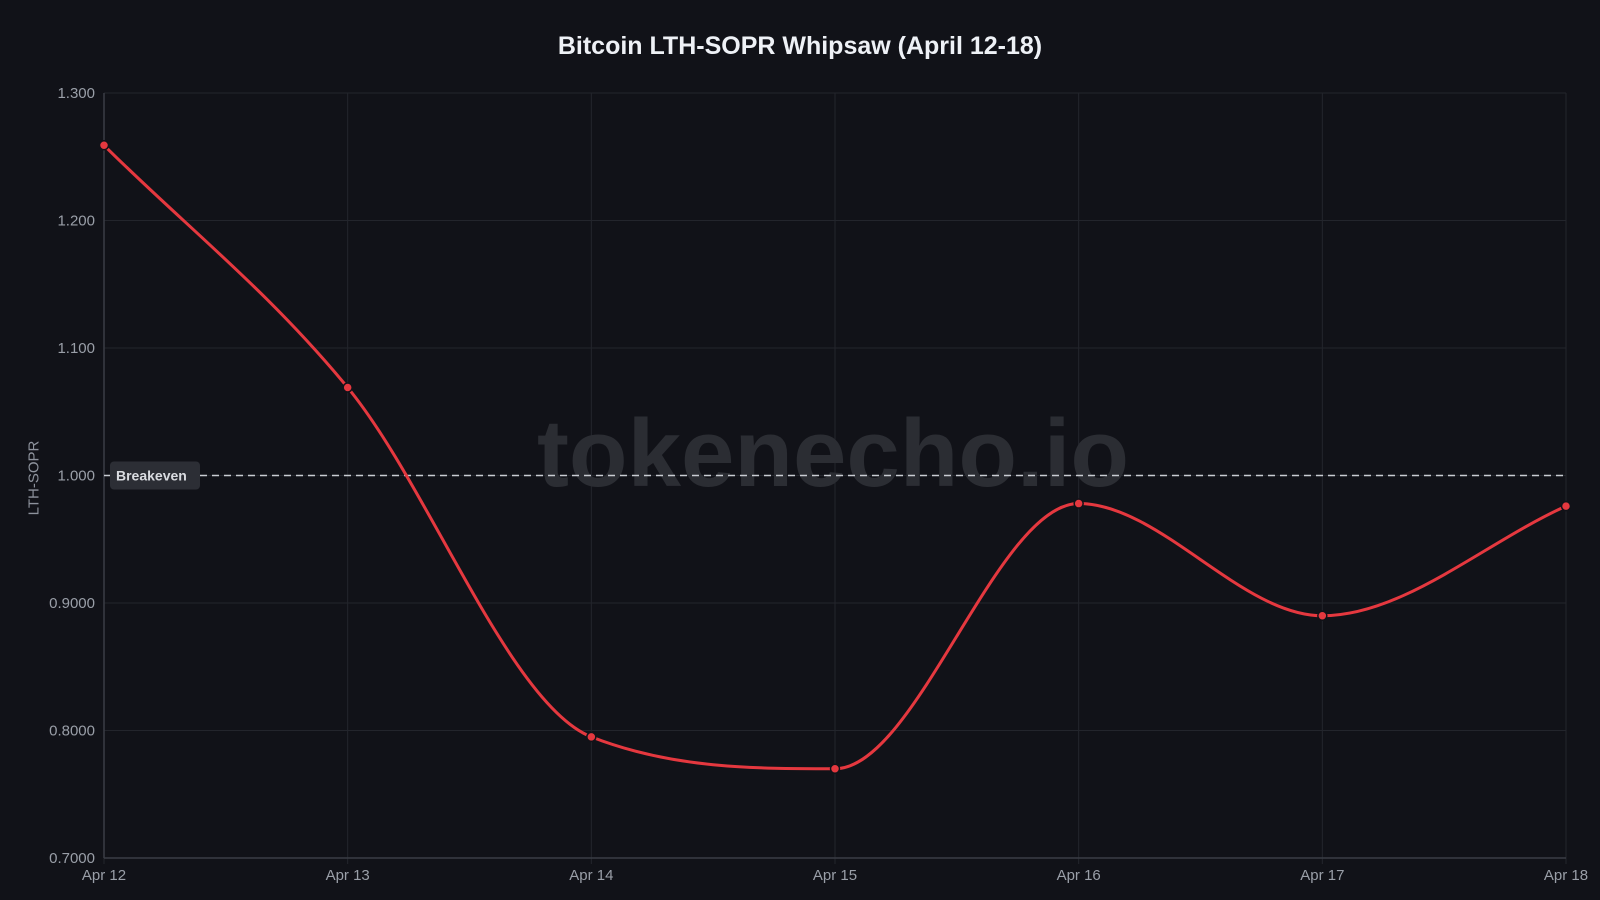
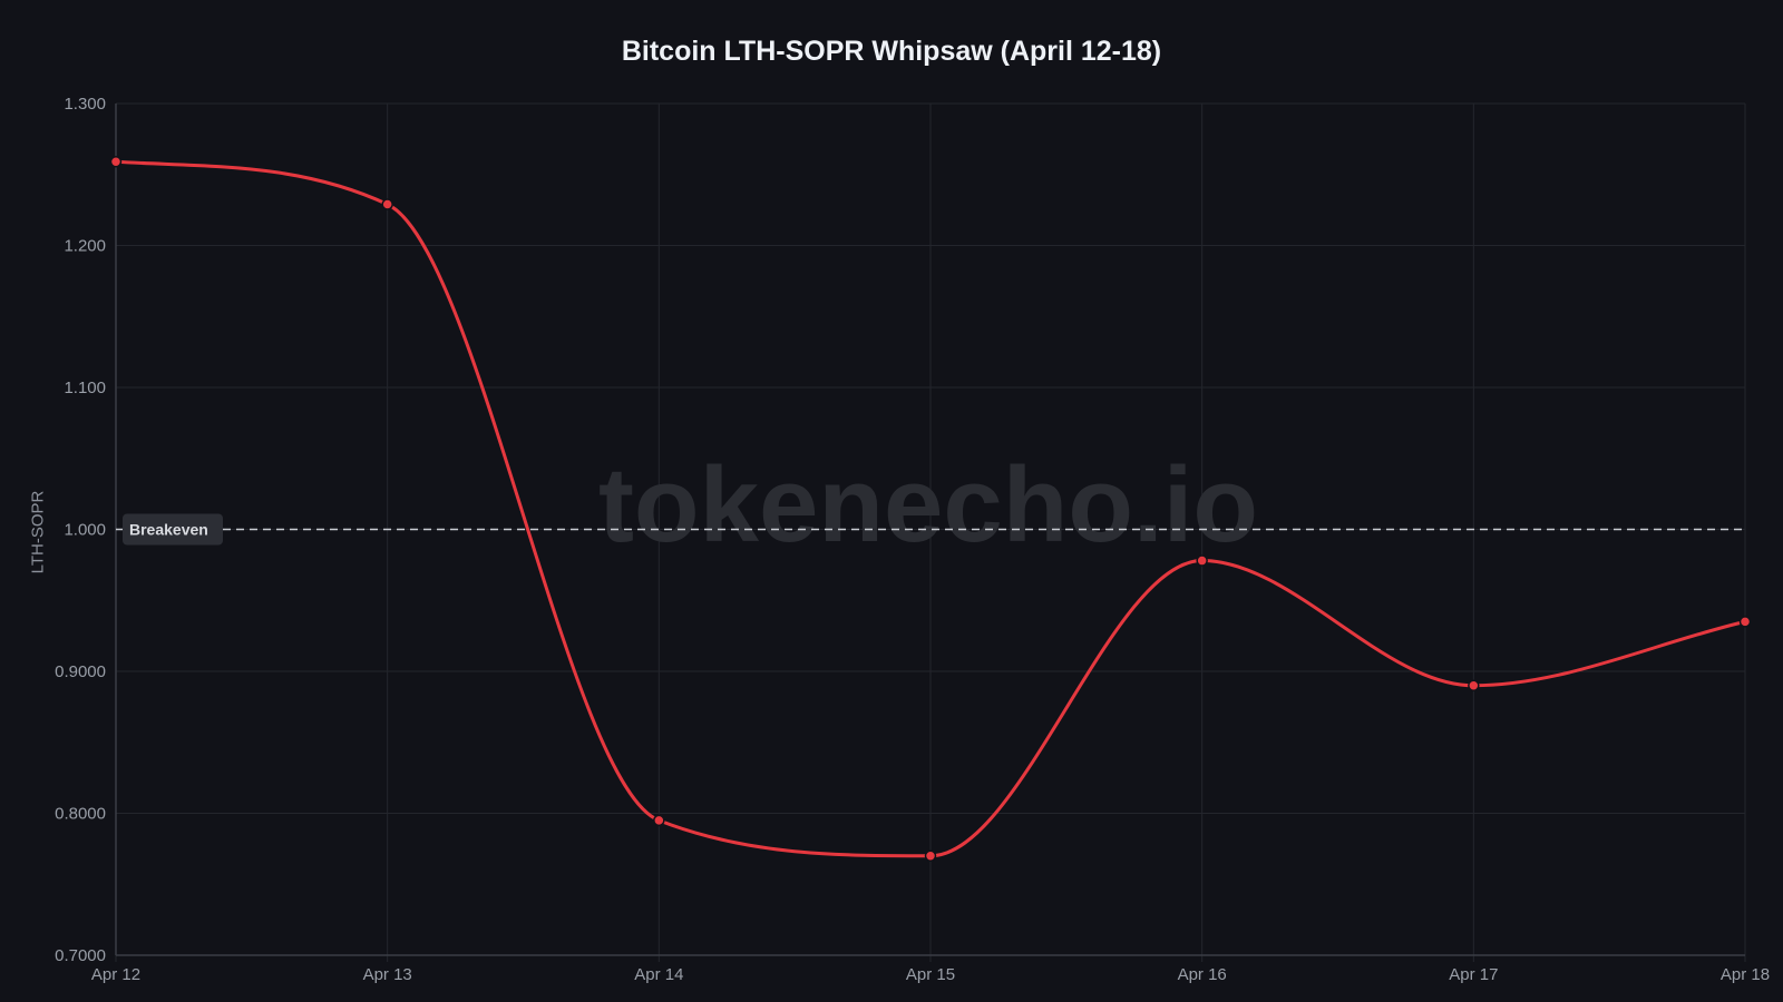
Apr 13: 1.069 -> 1.229
Apr 18: 0.976 -> 0.935
